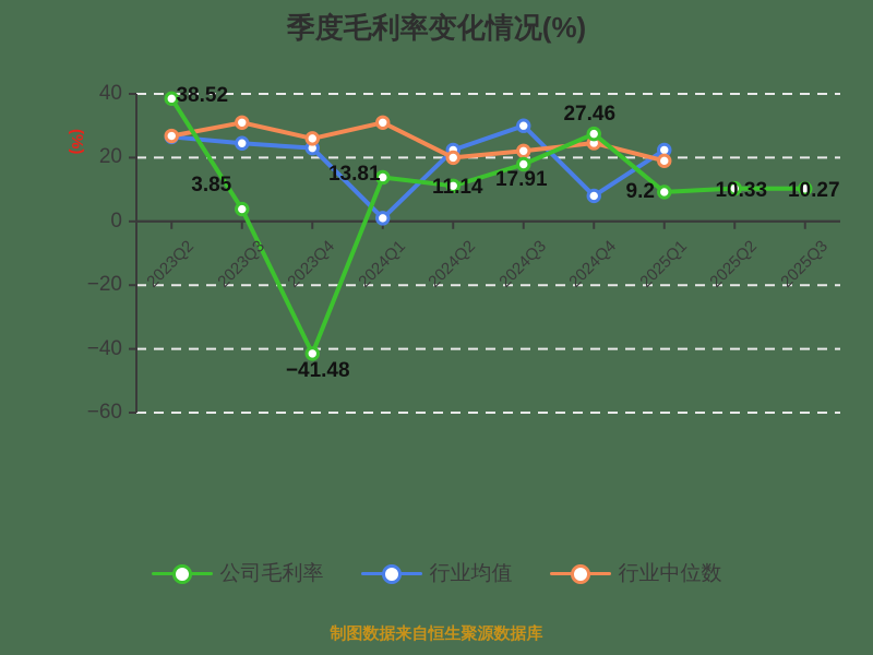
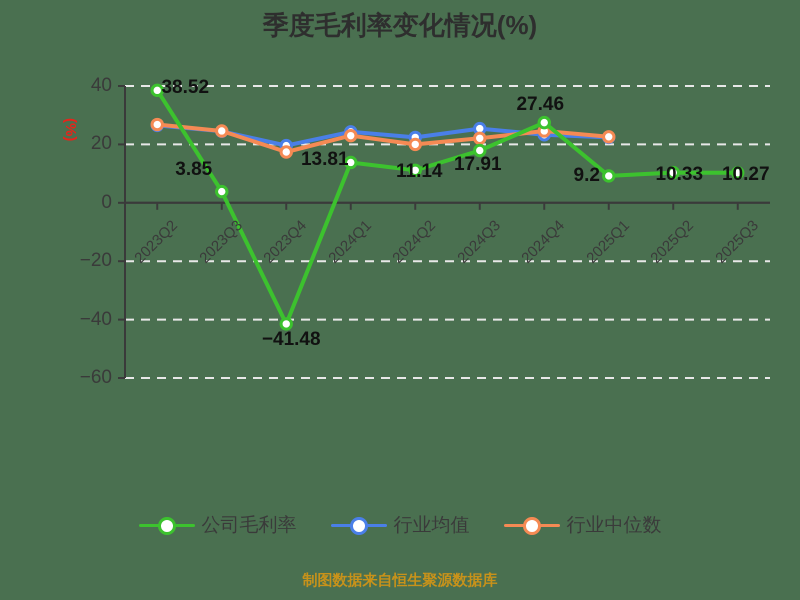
行业中位数/2023Q3: 31 -> 25
行业均值/2023Q4: 23 -> 20
行业中位数/2023Q4: 26 -> 17
行业均值/2024Q1: 1 -> 24
行业中位数/2024Q1: 31 -> 23
行业均值/2024Q3: 30 -> 25
行业均值/2024Q4: 8 -> 23
行业中位数/2025Q1: 19 -> 23
